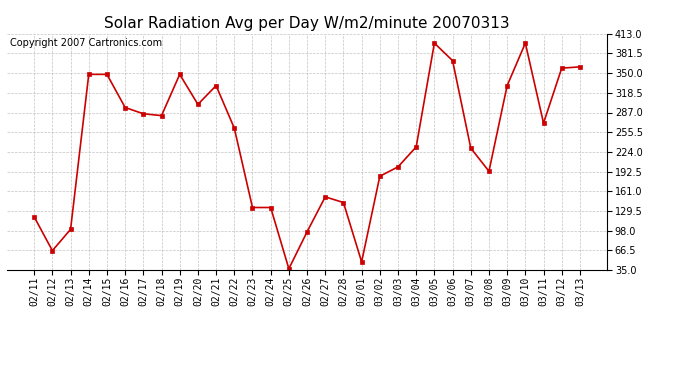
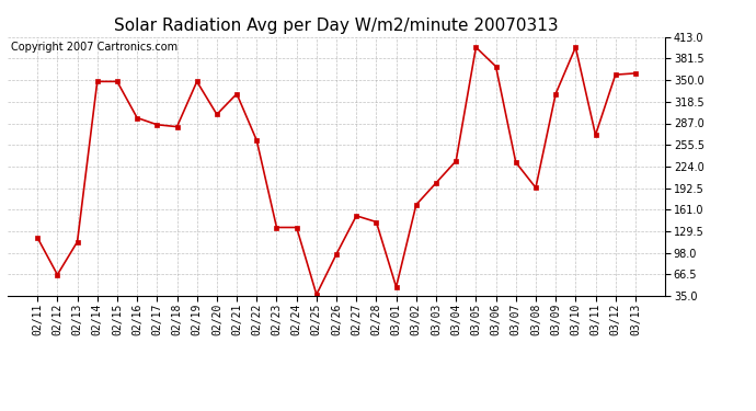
02/13: 100 -> 114
03/02: 185 -> 168
